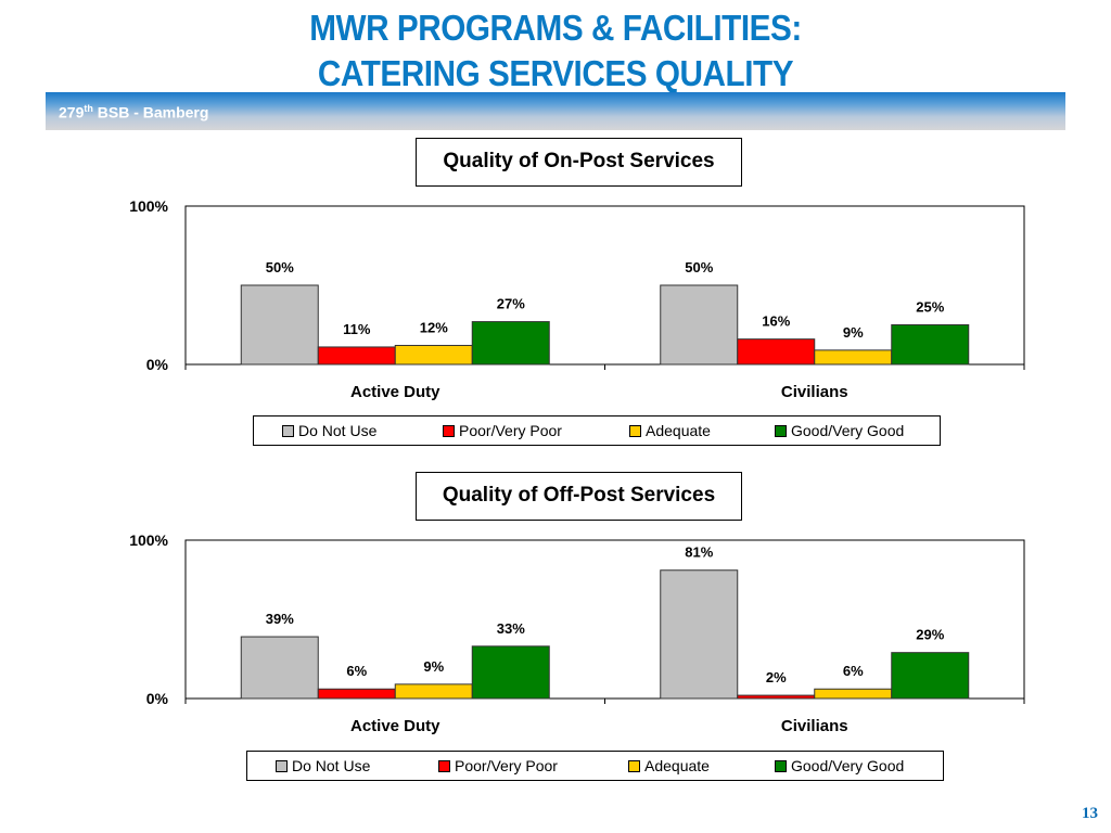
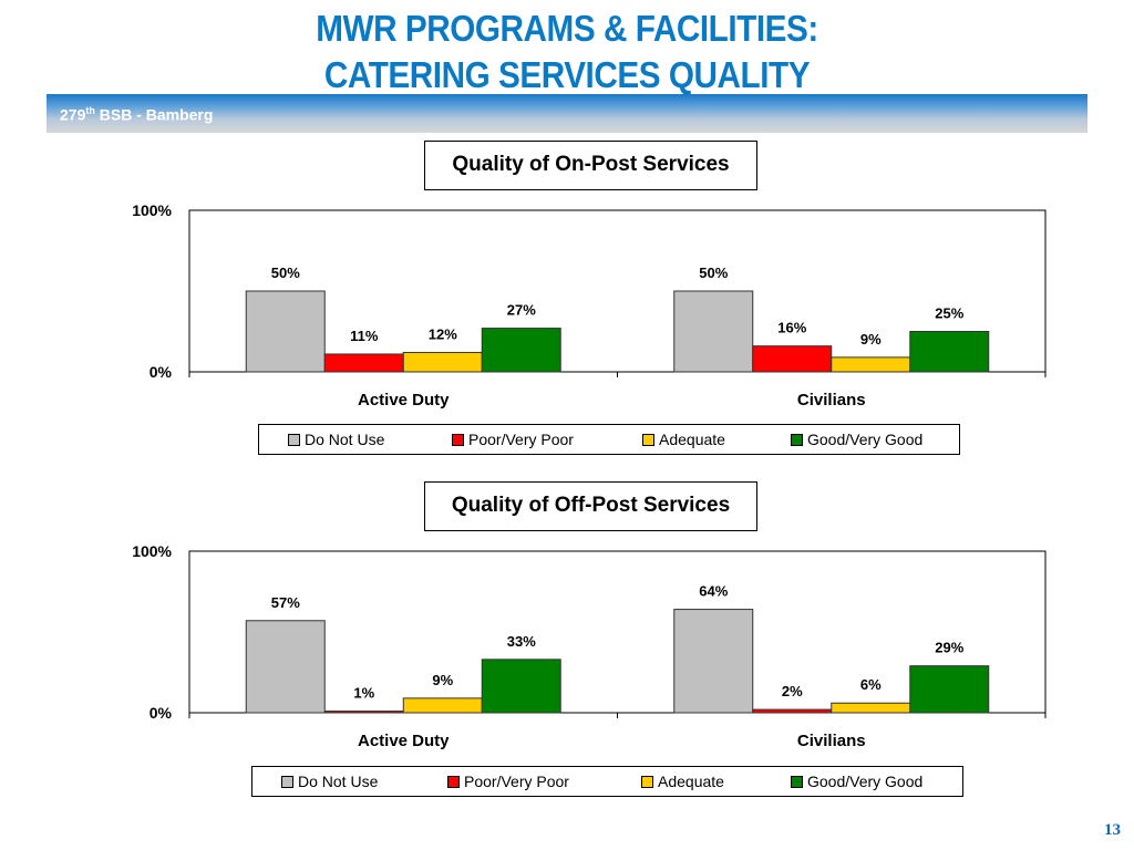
Quality of Off-Post Services/Do Not Use/Active Duty: 39% -> 57%
Quality of Off-Post Services/Poor/Very Poor/Active Duty: 6% -> 1%
Quality of Off-Post Services/Do Not Use/Civilians: 81% -> 64%
